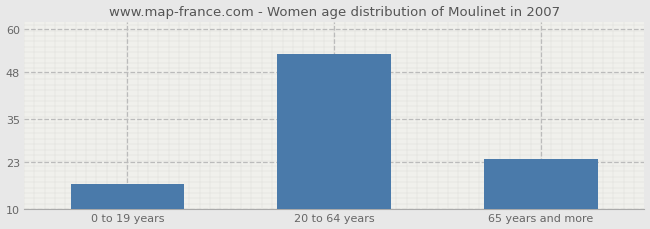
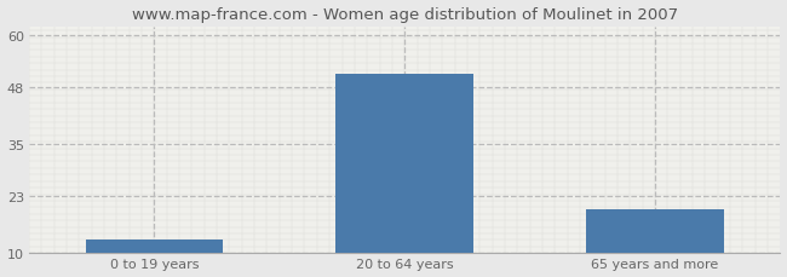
0 to 19 years: 17 -> 13
20 to 64 years: 53 -> 51
65 years and more: 24 -> 20
